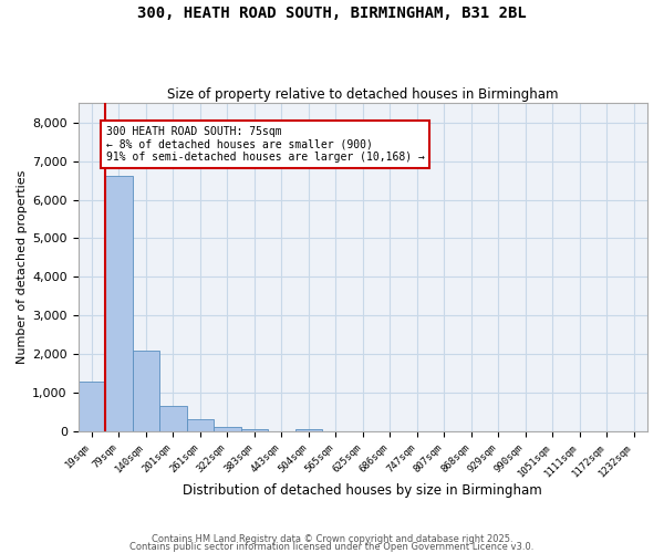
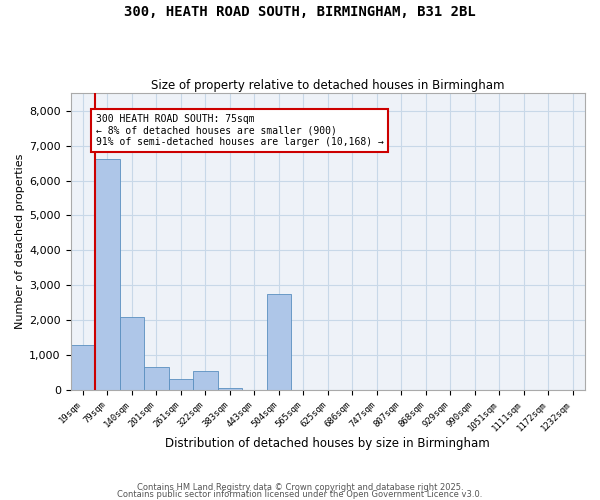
322sqm: 110 -> 550
504sqm: 60 -> 2,750
